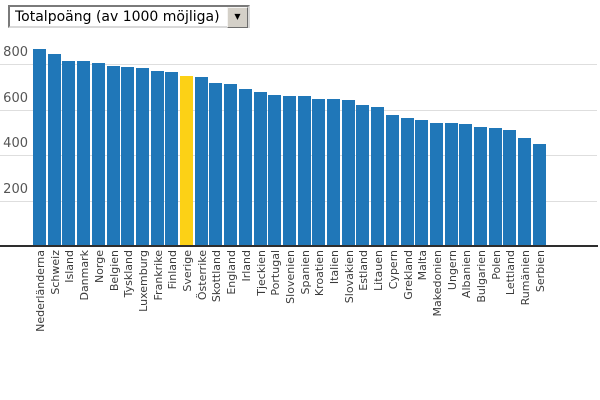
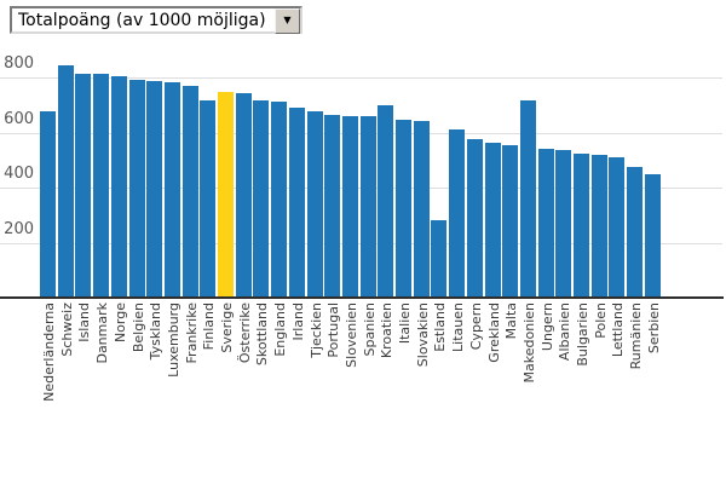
Nederländerna: 870 -> 680
Finland: 770 -> 720
Kroatien: 650 -> 700
Estland: 620 -> 280
Makedonien: 540 -> 720
